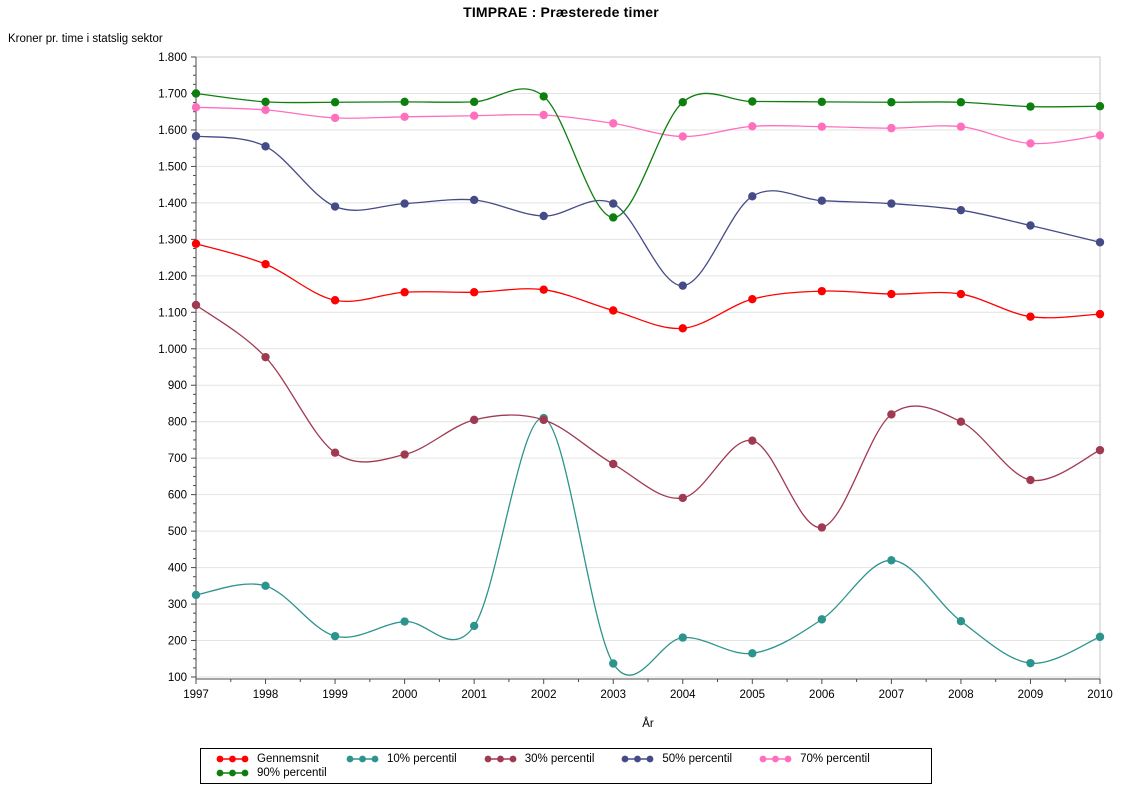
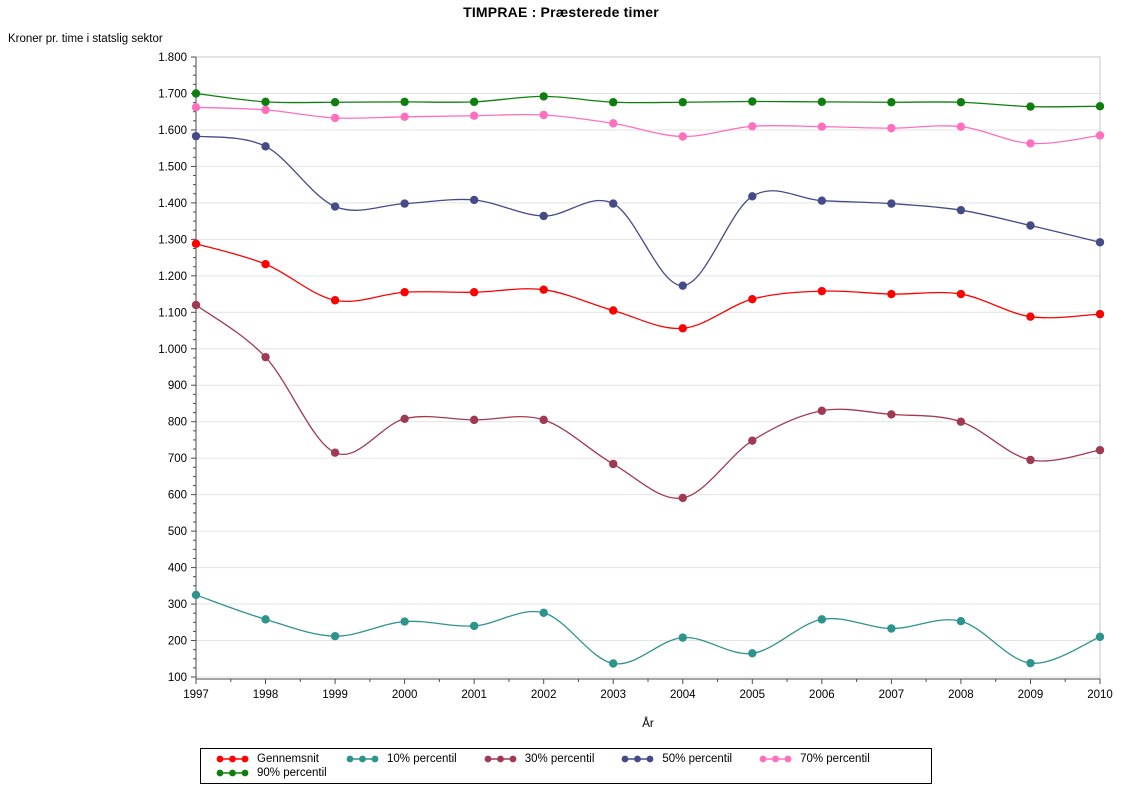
10% percentil/1998: 350 -> 260
30% percentil/2000: 710 -> 810
10% percentil/2002: 810 -> 280
90% percentil/2003: 1360 -> 1680
30% percentil/2006: 510 -> 830
10% percentil/2007: 420 -> 230
30% percentil/2009: 640 -> 700
